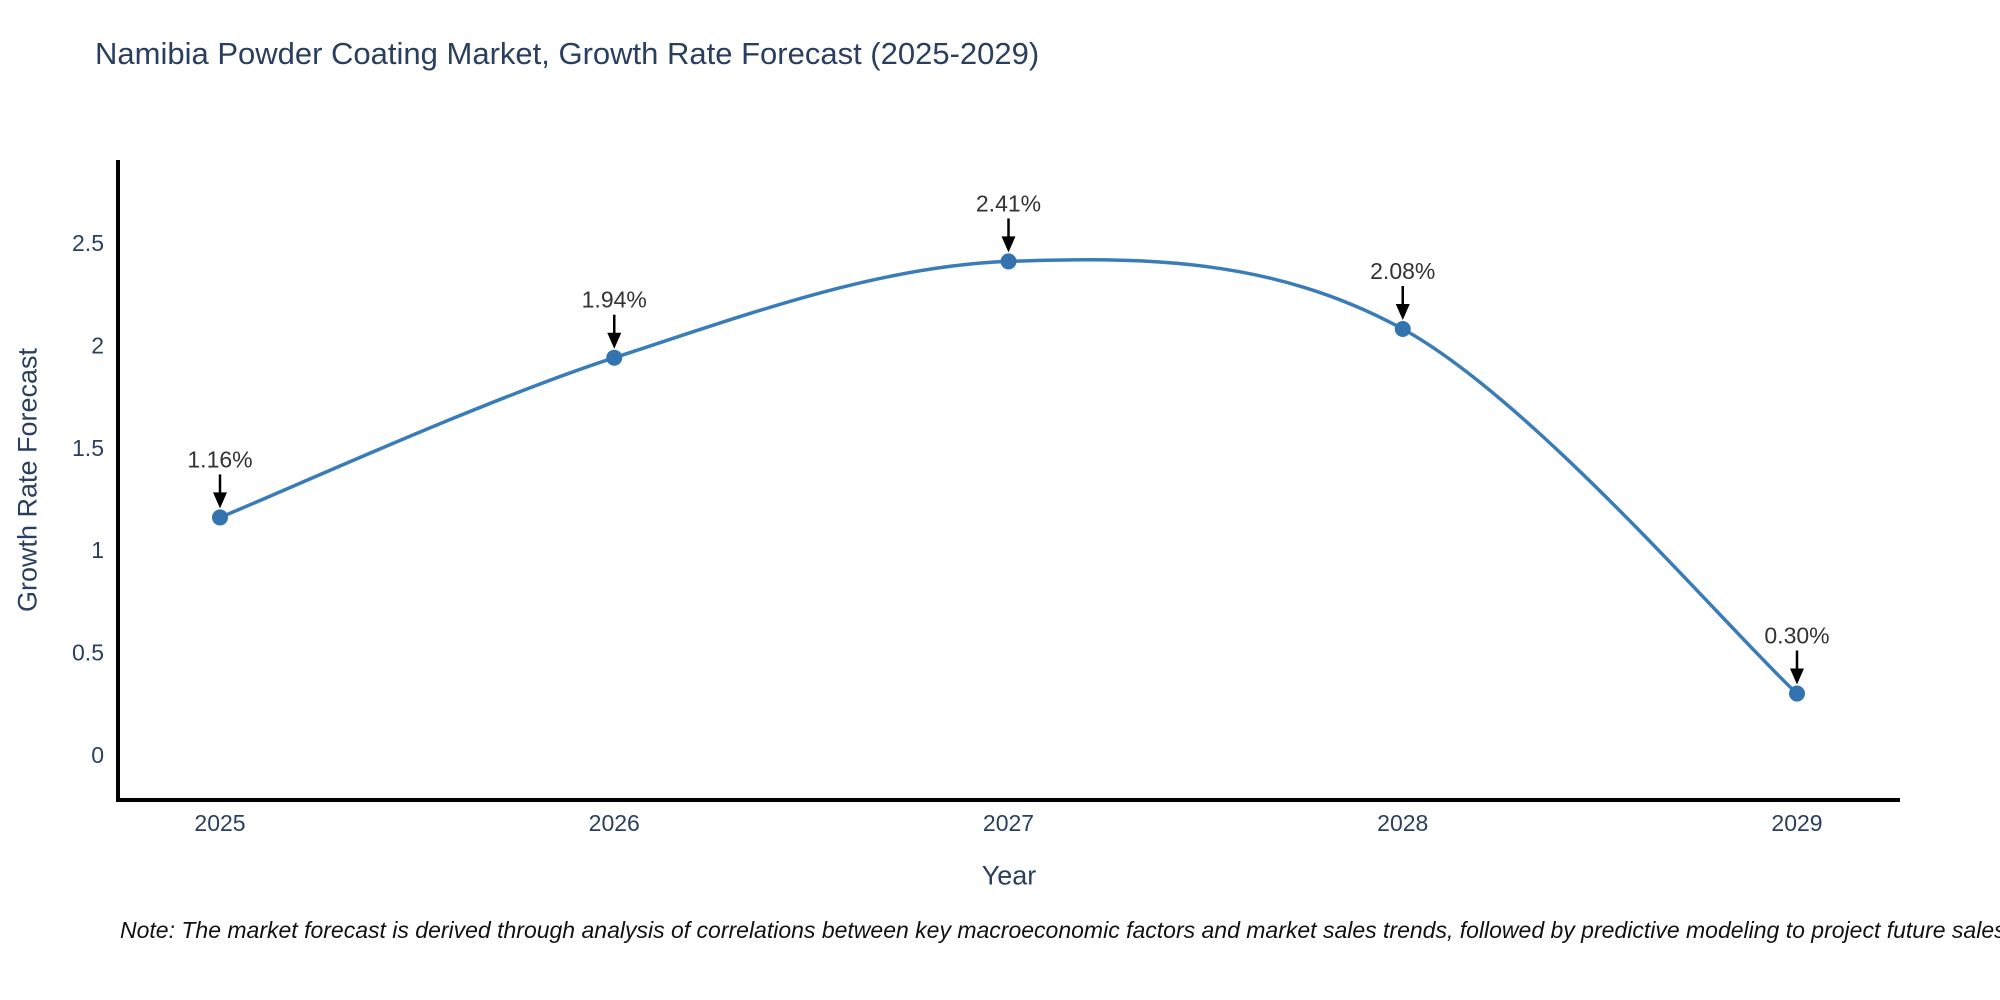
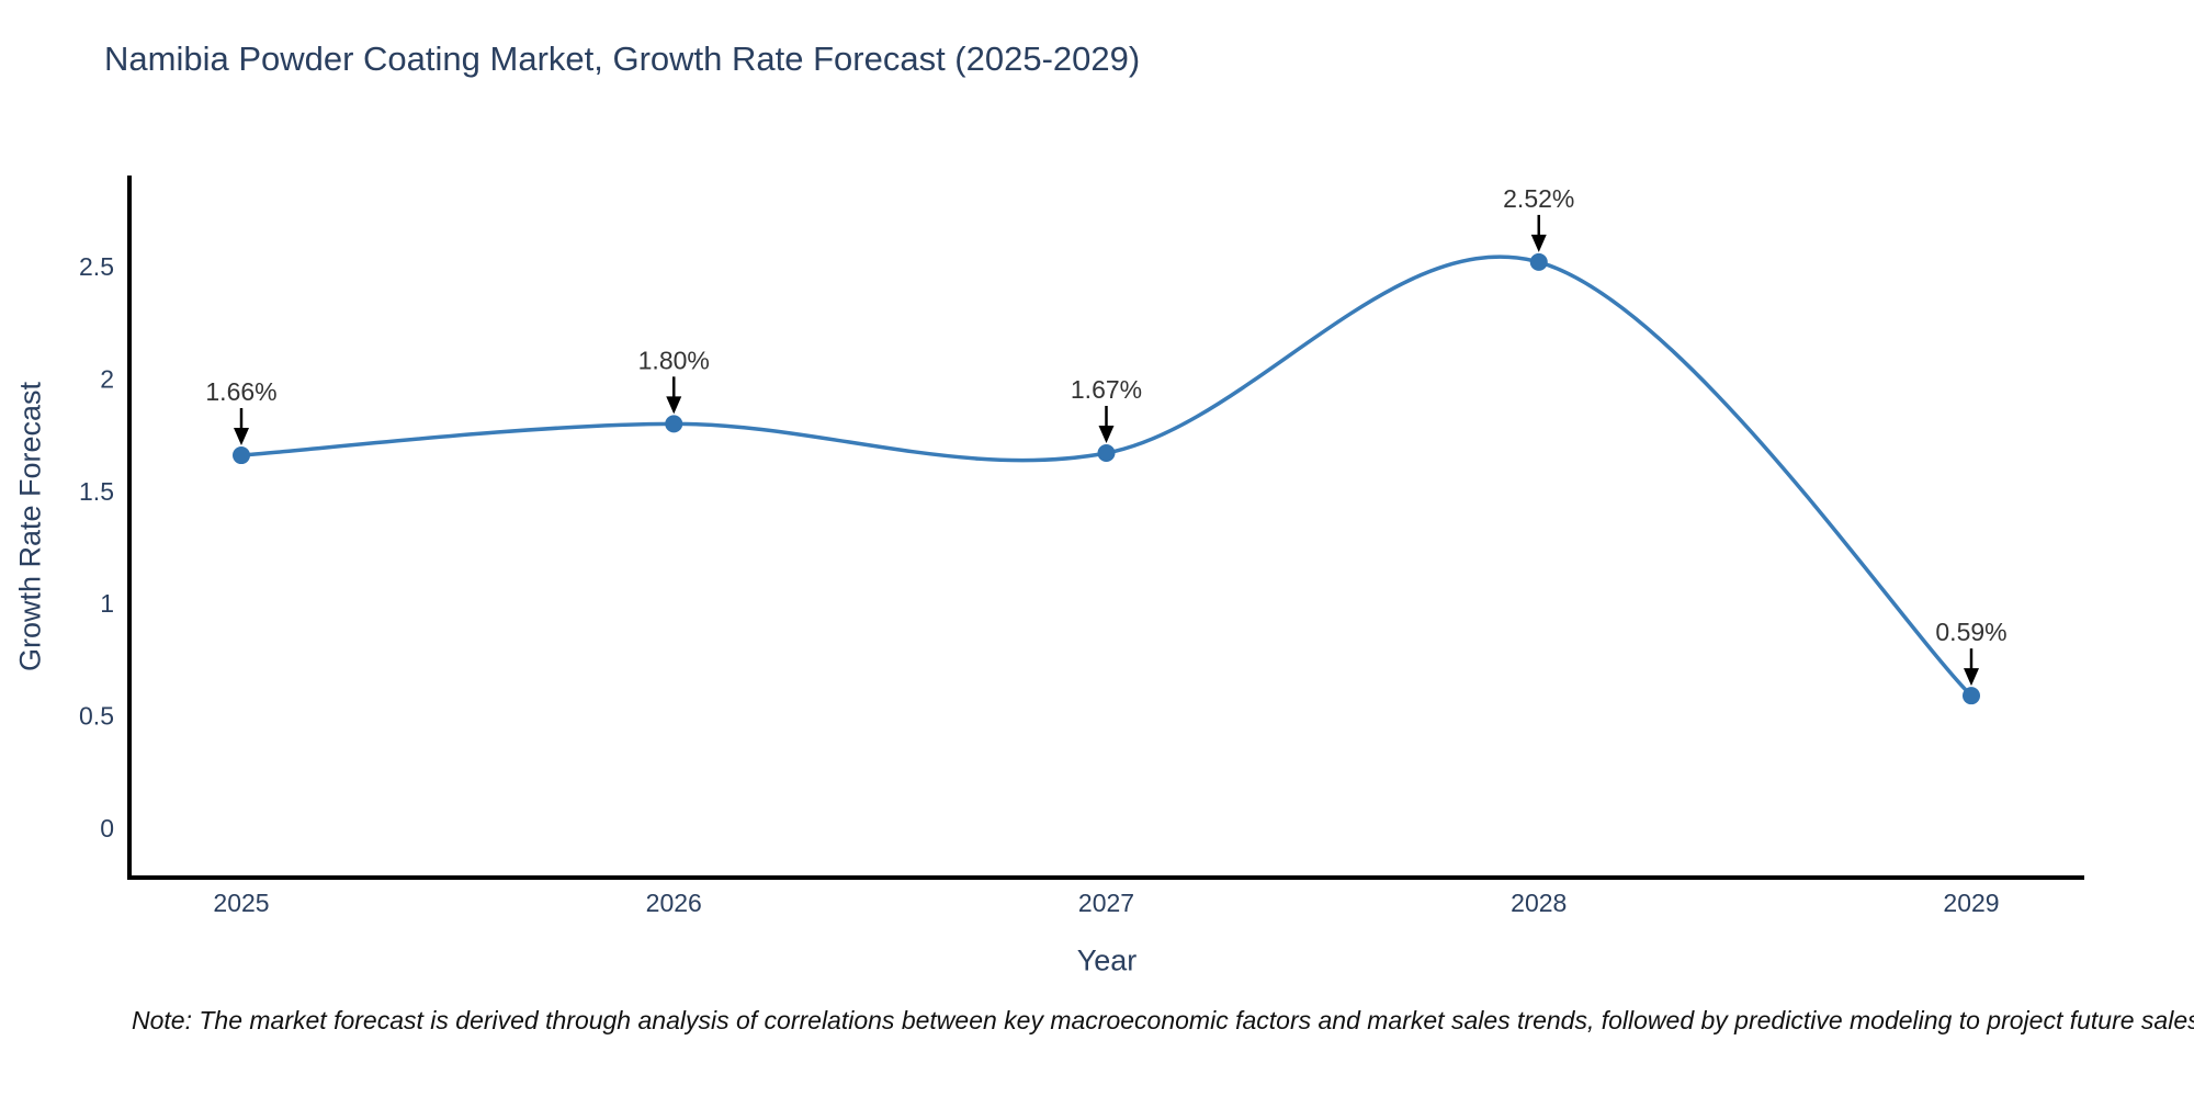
2025: 1.16% -> 1.66%
2026: 1.94% -> 1.80%
2027: 2.41% -> 1.67%
2028: 2.08% -> 2.52%
2029: 0.30% -> 0.59%
